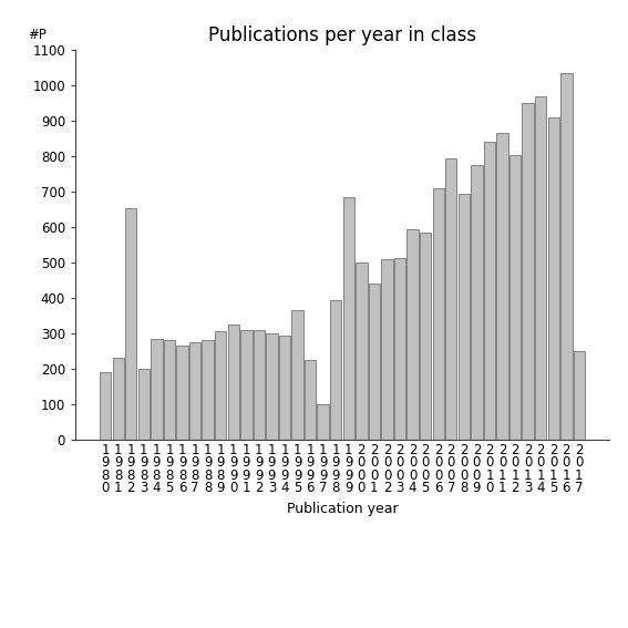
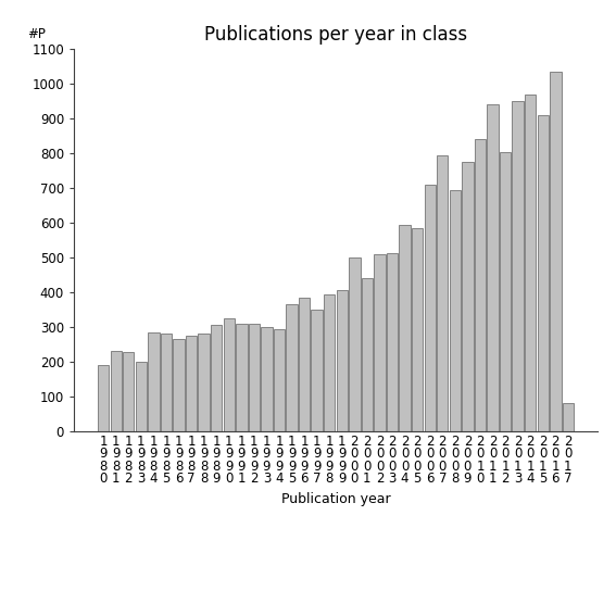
1 9 8 2: 655 -> 228
1 9 9 6: 225 -> 385
1 9 9 7: 100 -> 350
1 9 9 9: 685 -> 405
2 0 1 1: 865 -> 940
2 0 1 7: 250 -> 80
